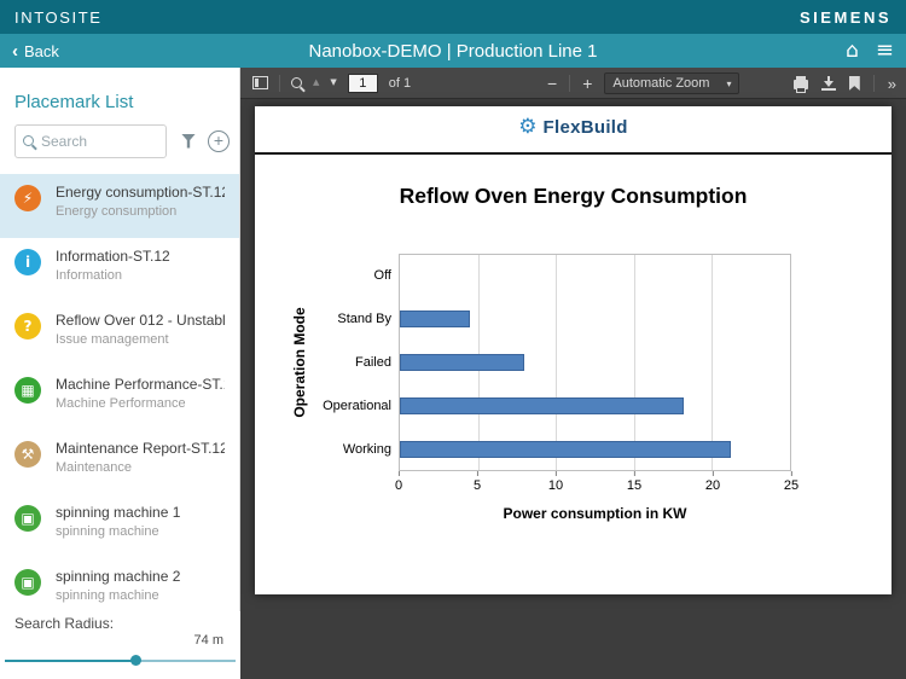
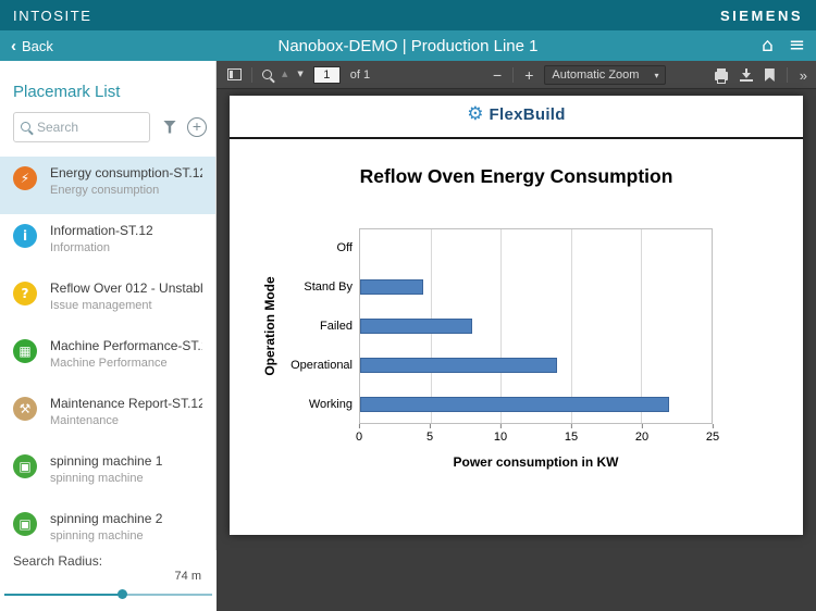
Operational: 18.2 -> 14.0
Working: 21.2 -> 22.0
